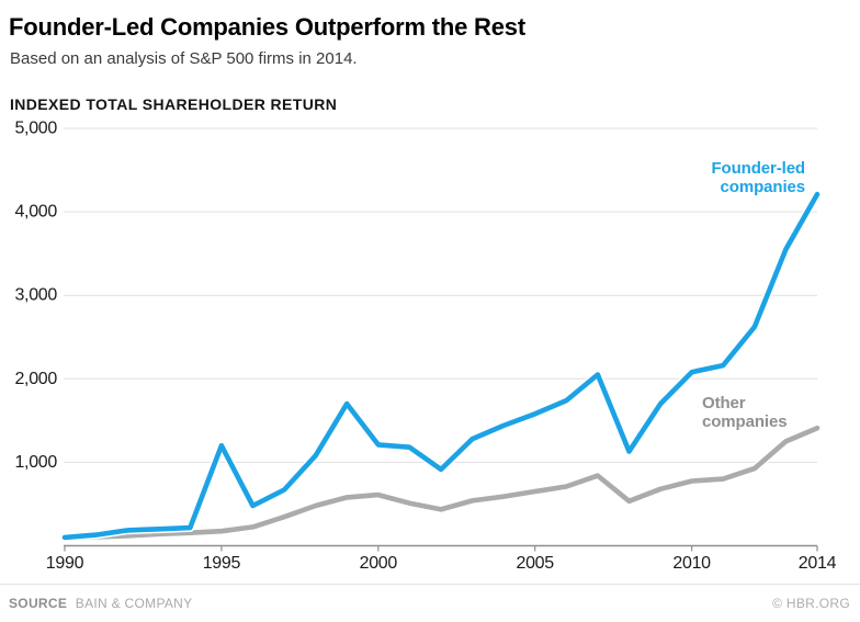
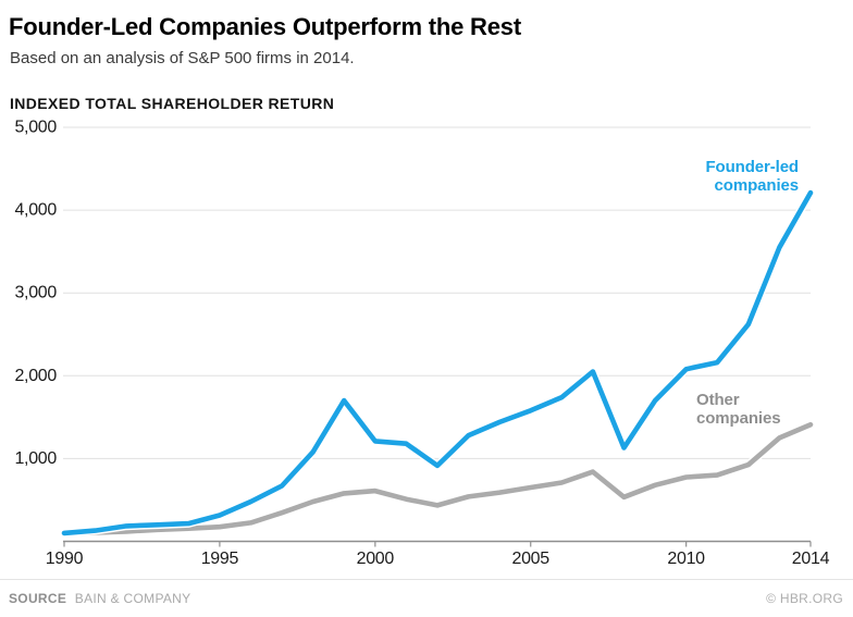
Founder-led companies/1995: 1200 -> 300
